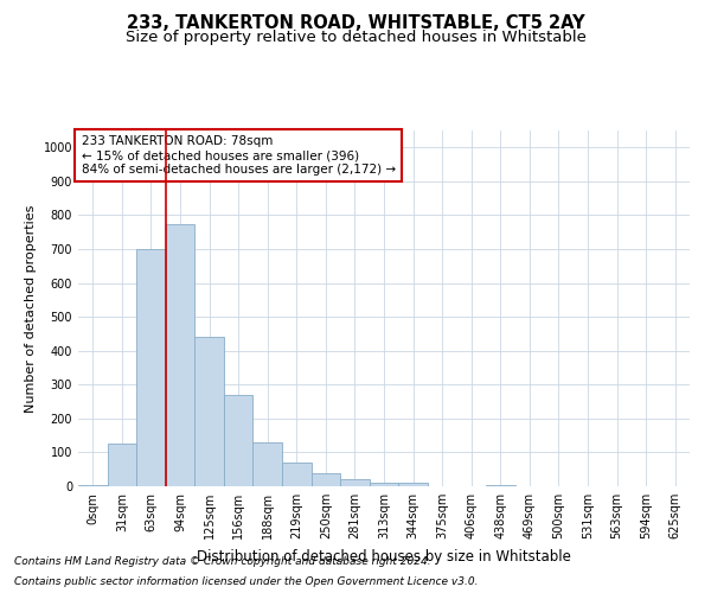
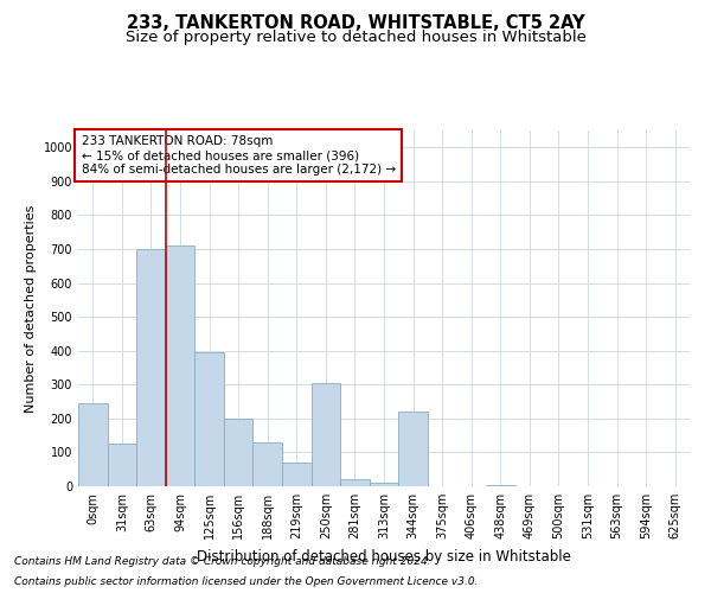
0sqm: 5 -> 245
94sqm: 775 -> 710
125sqm: 440 -> 395
156sqm: 270 -> 200
250sqm: 38 -> 305
344sqm: 10 -> 220
